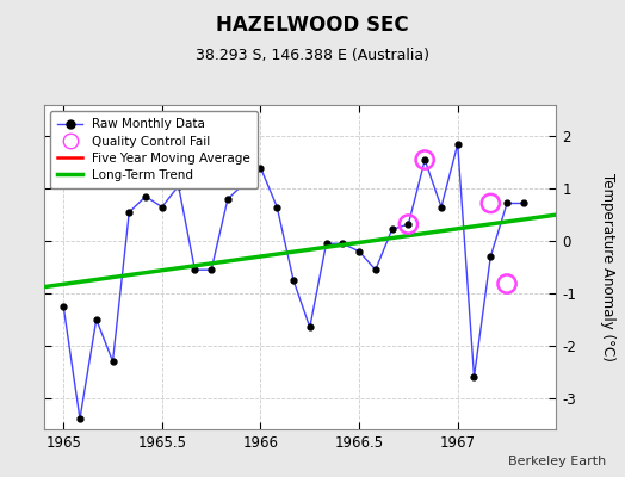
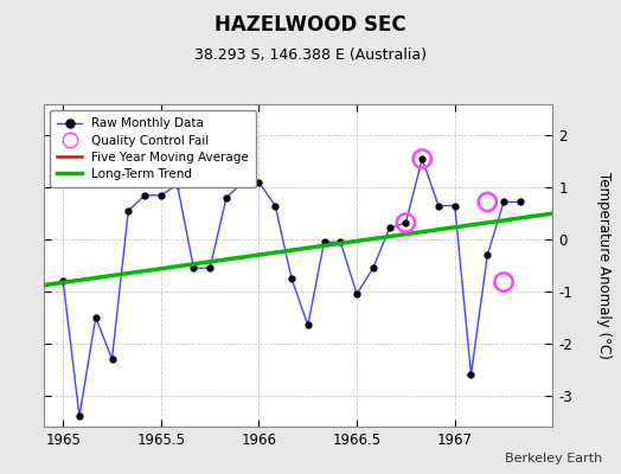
Raw Monthly Data/1965: -1.25 -> -0.80
Raw Monthly Data/1965.5: 0.65 -> 0.85
Raw Monthly Data/1966: 1.40 -> 1.10
Raw Monthly Data/1966.5: -0.20 -> -1.05
Raw Monthly Data/1967: 1.85 -> 0.65
